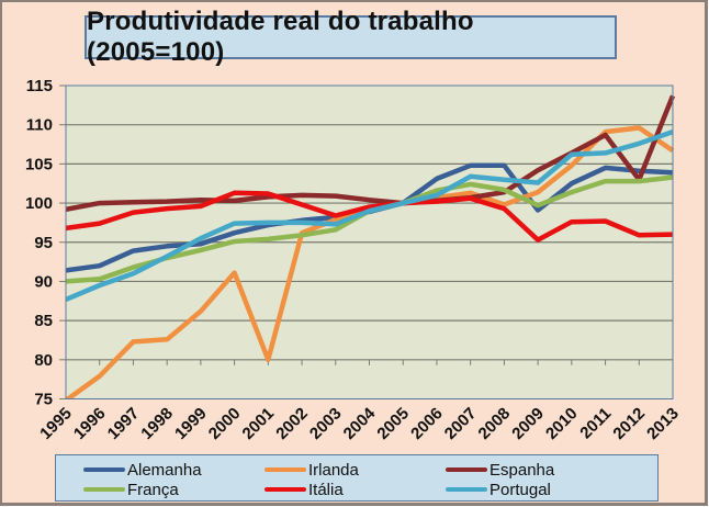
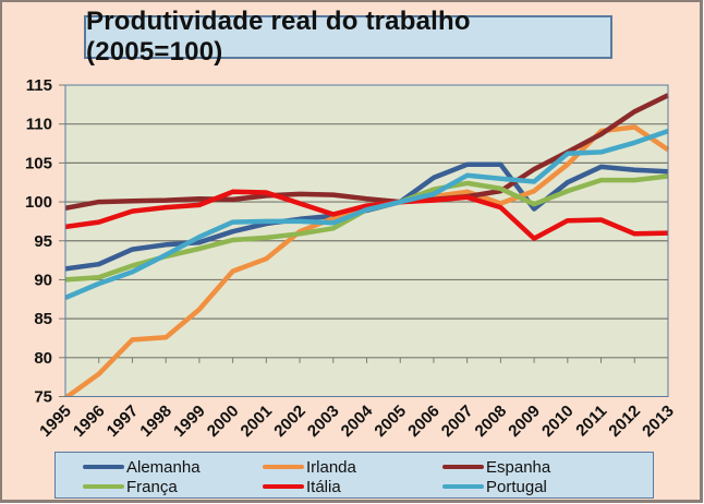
Irlanda/2001: 80 -> 93
Espanha/2012: 103 -> 112
